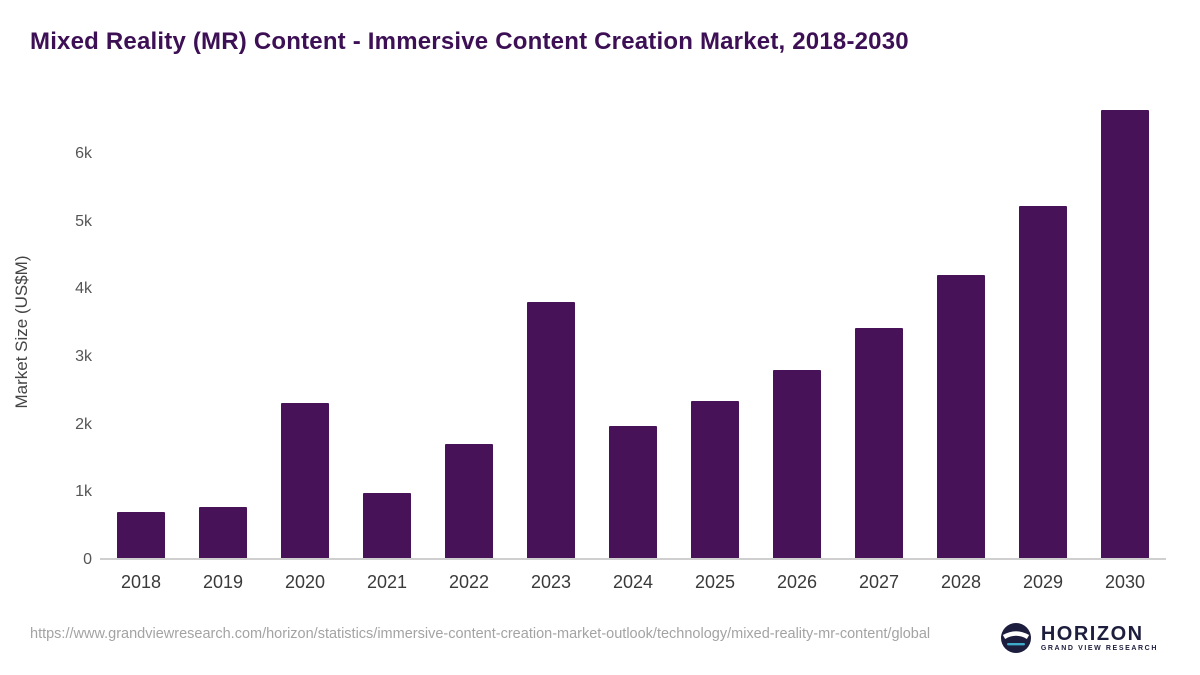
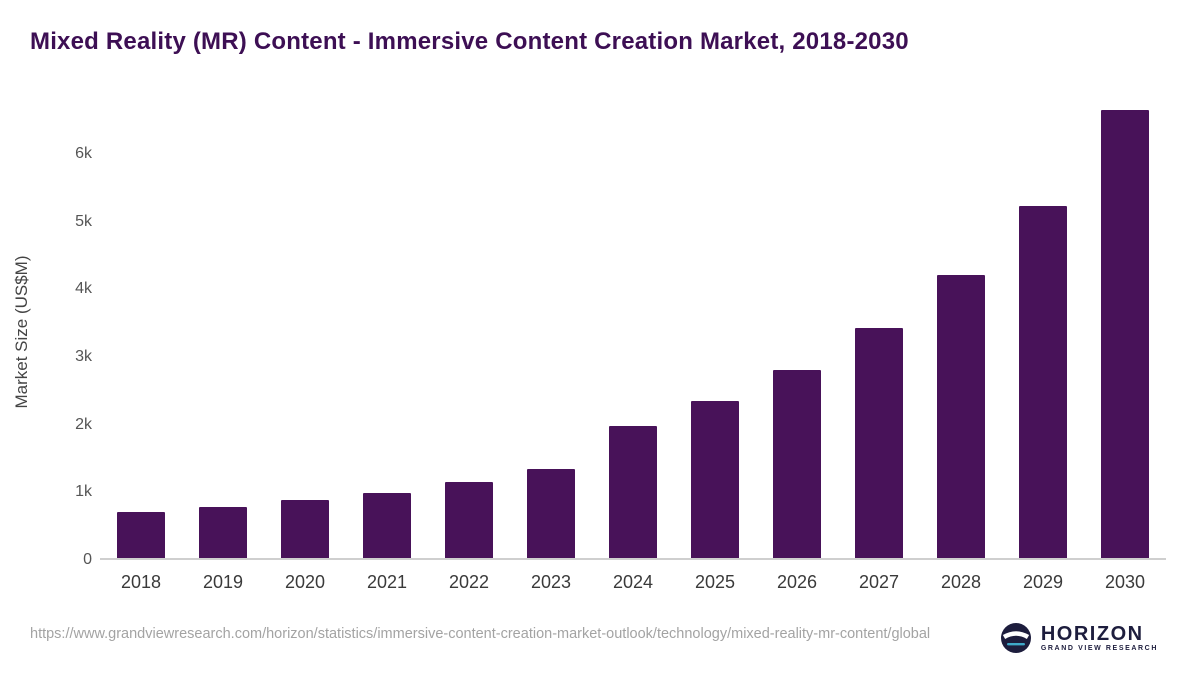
2020: 2.3k -> 0.9k
2022: 1.7k -> 1.1k
2023: 3.8k -> 1.3k
